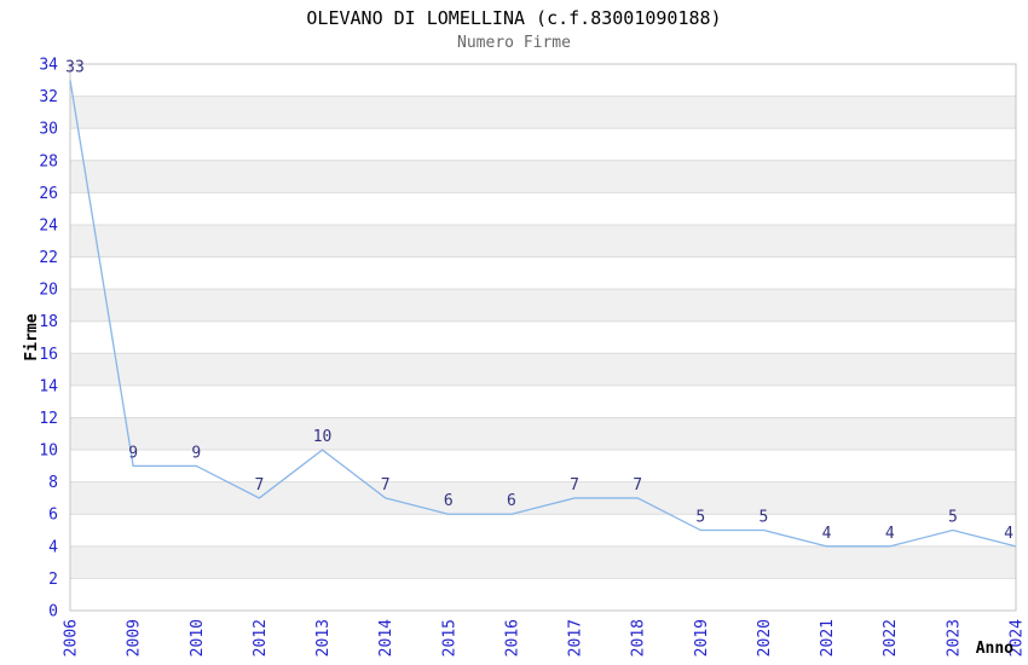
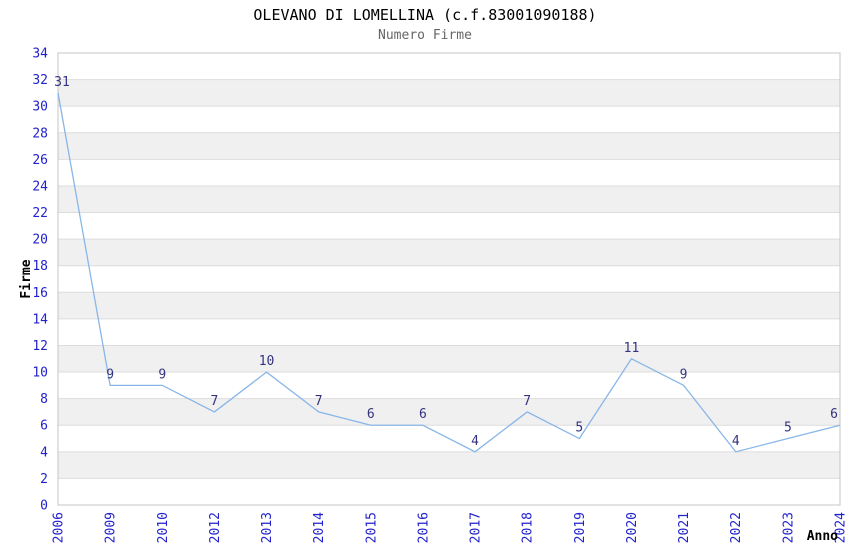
2006: 33 -> 31
2017: 7 -> 4
2020: 5 -> 11
2021: 4 -> 9
2024: 4 -> 6
